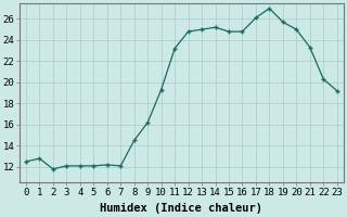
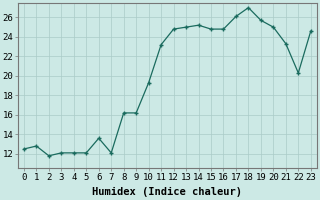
6: 12.2 -> 13.6
8: 14.5 -> 16.2
23: 19.2 -> 24.6
